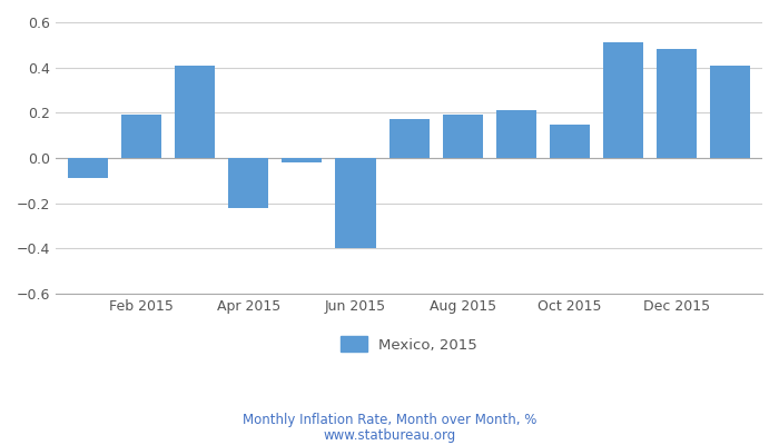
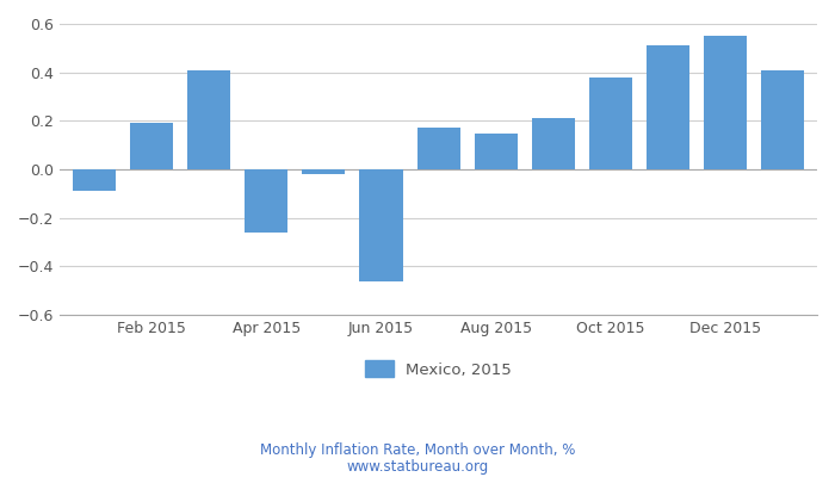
Apr 2015: -0.22 -> -0.26
Jun 2015: -0.40 -> -0.46
Aug 2015: 0.19 -> 0.15
Oct 2015: 0.15 -> 0.38
Dec 2015: 0.48 -> 0.55
